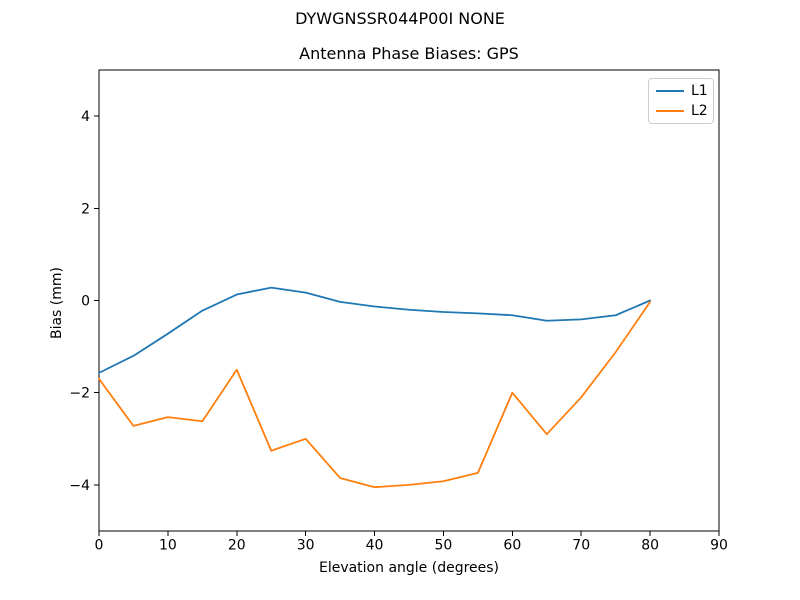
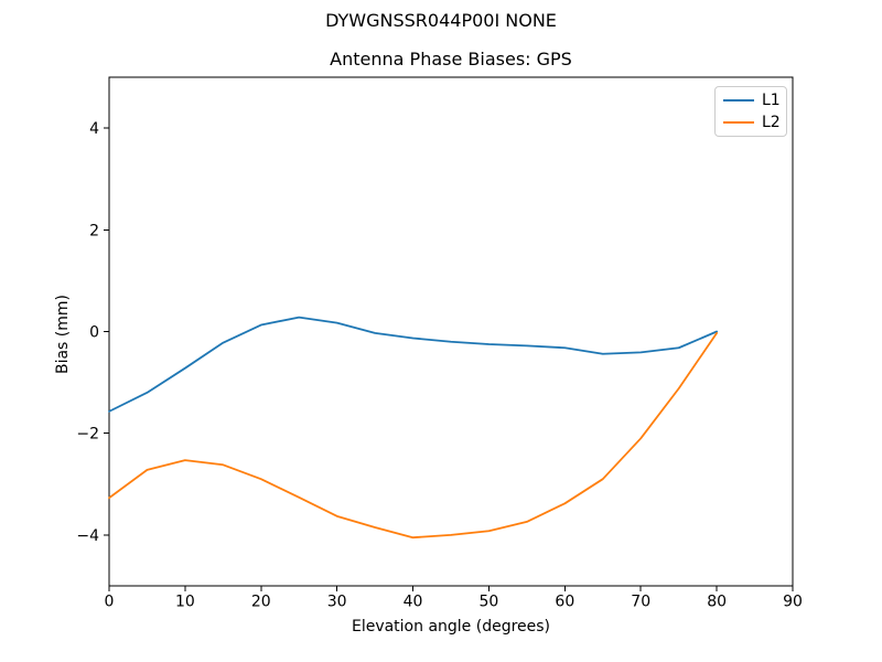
L2/0: -1.7 -> -3.3
L2/20: -1.5 -> -2.9
L2/30: -3.0 -> -3.6
L2/60: -2.0 -> -3.4
